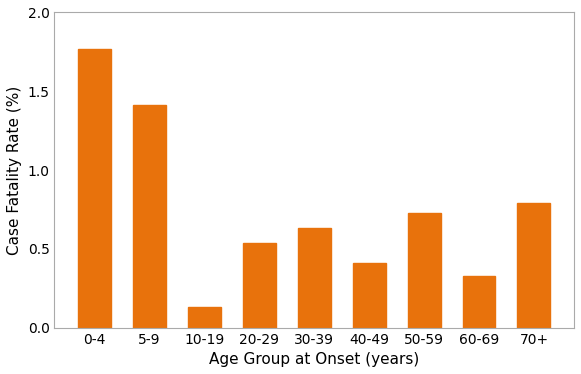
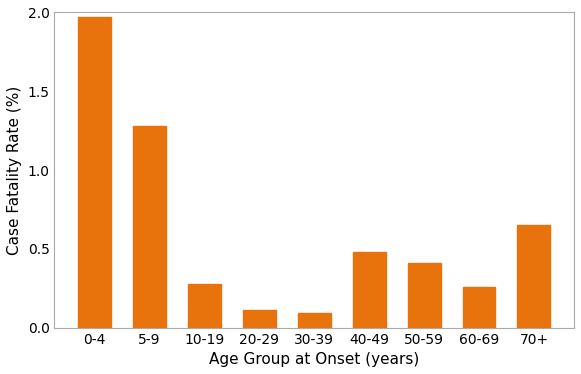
0-4: 1.77 -> 1.97
5-9: 1.41 -> 1.28
10-19: 0.13 -> 0.28
20-29: 0.54 -> 0.11
30-39: 0.63 -> 0.09
40-49: 0.41 -> 0.48
50-59: 0.73 -> 0.41
60-69: 0.33 -> 0.26
70+: 0.79 -> 0.65
